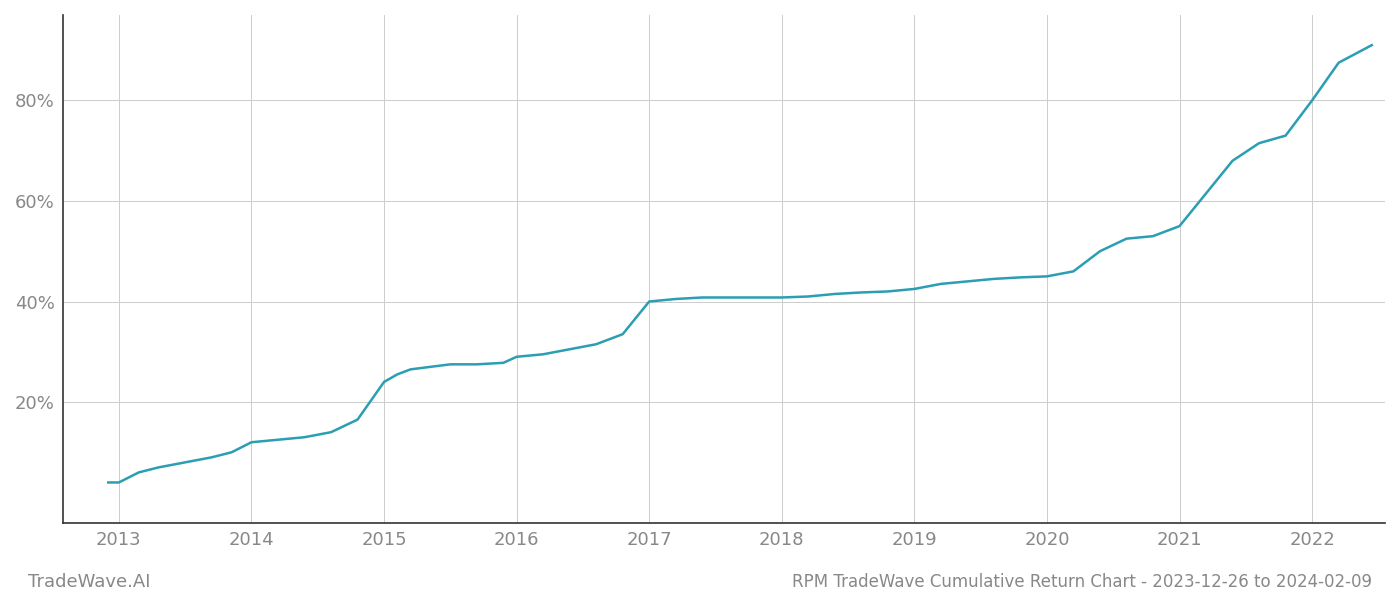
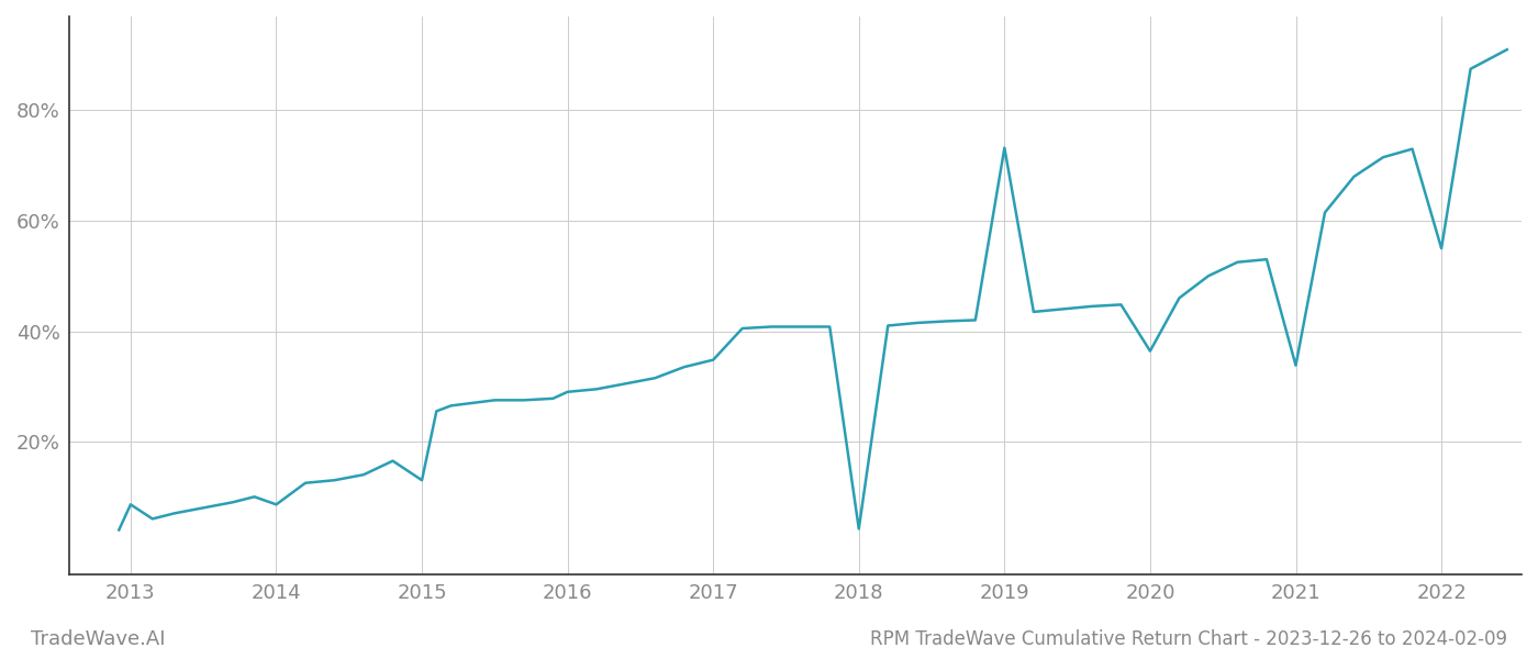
2013: 4.0% -> 8.6%
2014: 12.0% -> 8.6%
2015: 24.0% -> 13.0%
2017: 40.0% -> 34.8%
2018: 40.8% -> 4.2%
2019: 42.5% -> 73.2%
2020: 45.0% -> 36.4%
2021: 55.0% -> 33.8%
2022: 80.0% -> 55.0%
